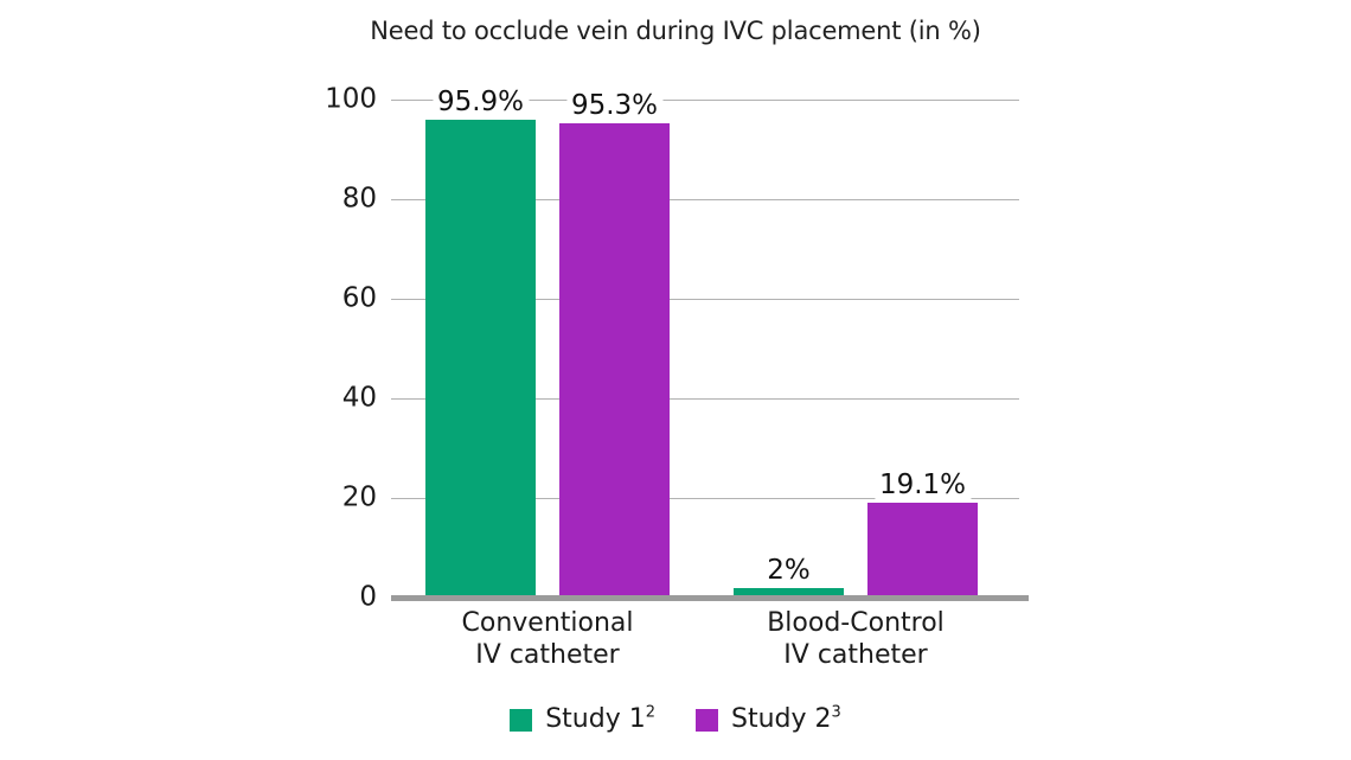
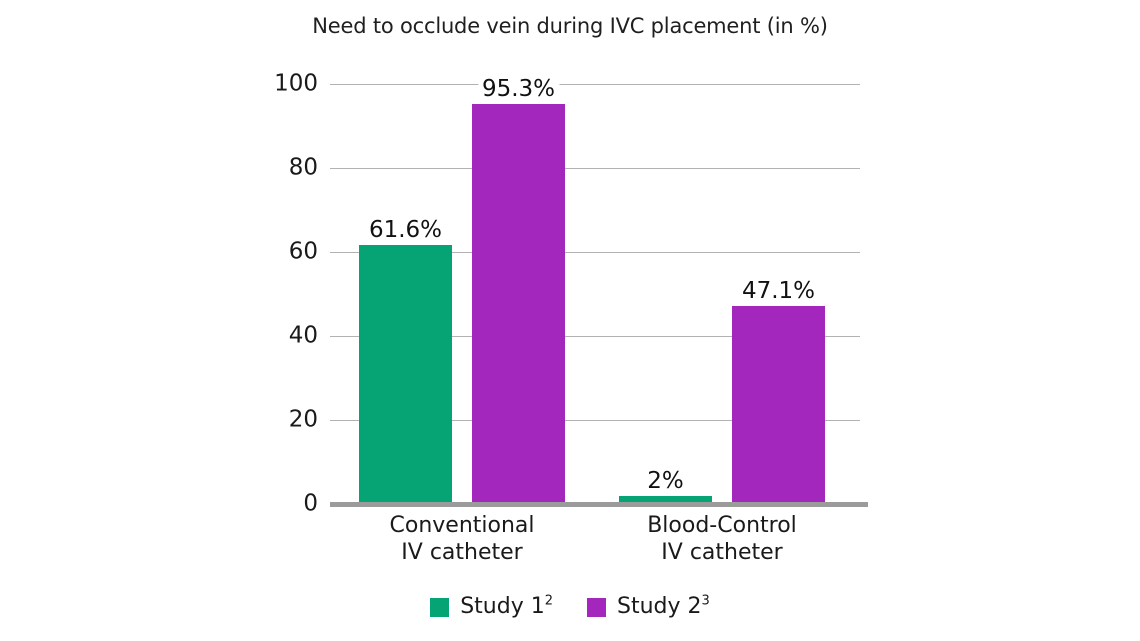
Study 1/Conventional IV catheter: 95.9% -> 61.6%
Study 2/Blood-Control IV catheter: 19.1% -> 47.1%
